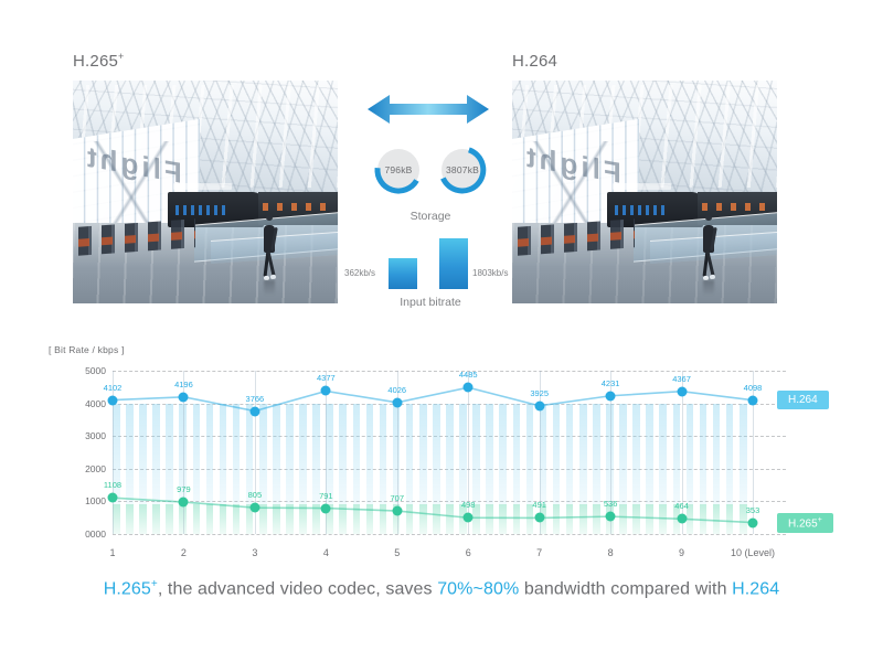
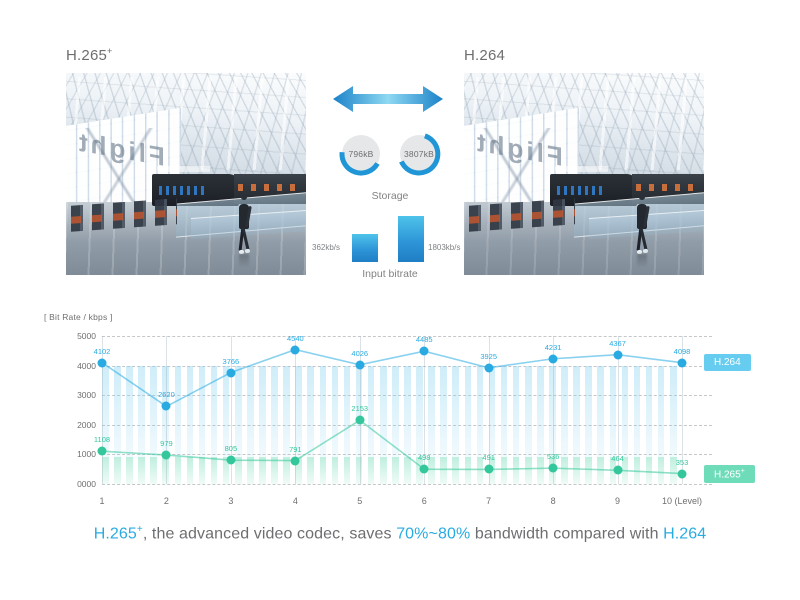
H.264/2: 4196 -> 2620
H.264/4: 4377 -> 4540
H.265/5: 707 -> 2153
